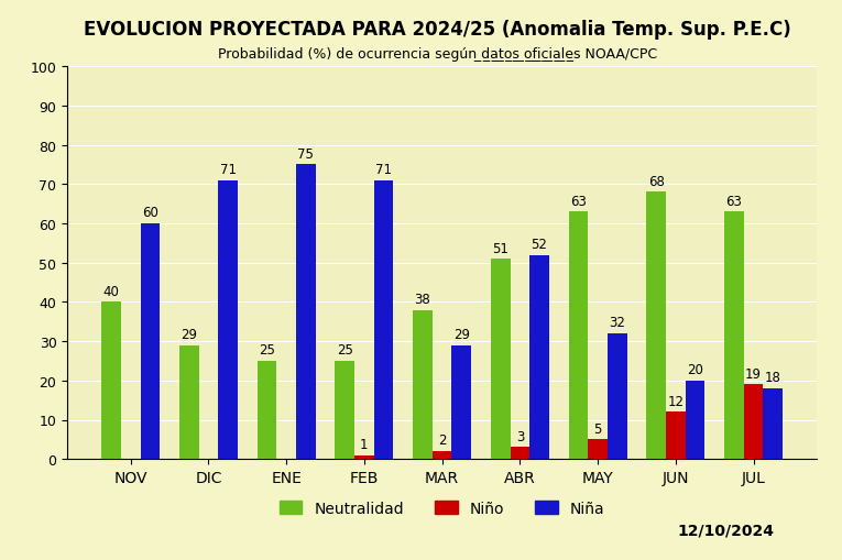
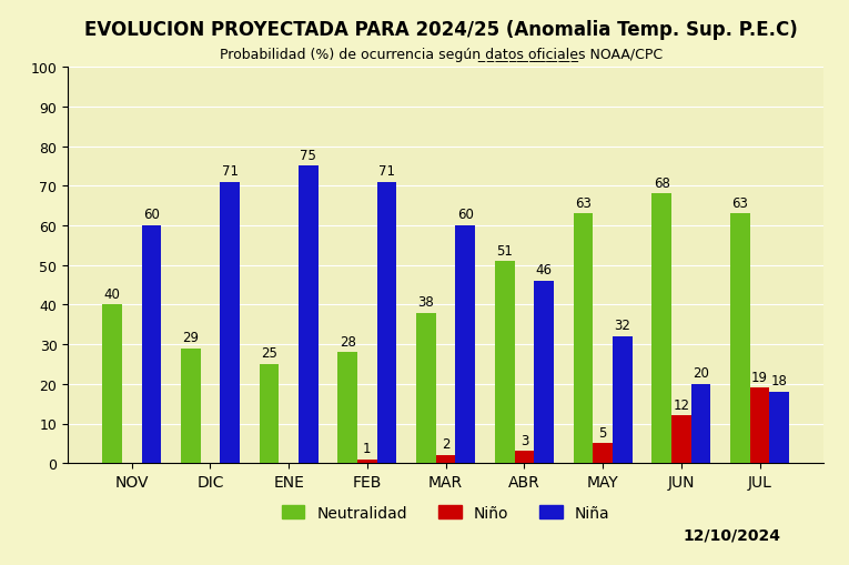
Neutralidad/FEB: 25 -> 28
Niña/MAR: 29 -> 60
Niña/ABR: 52 -> 46
